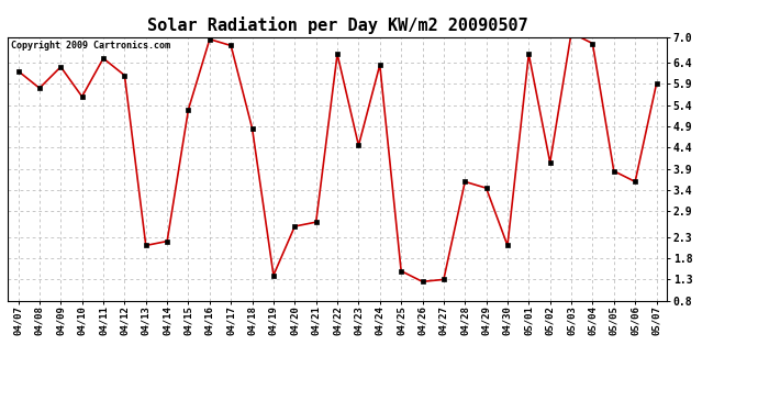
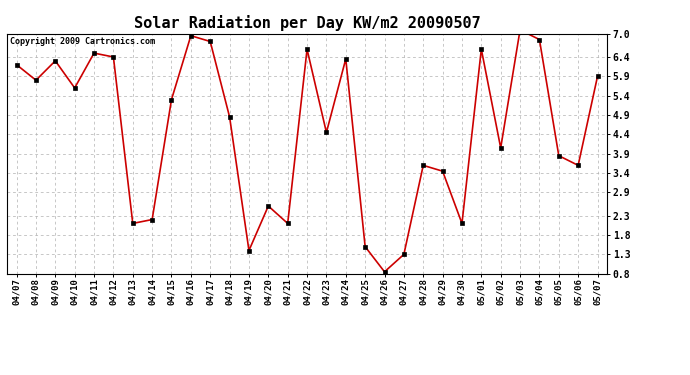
04/12: 6.10 -> 6.40
04/21: 2.65 -> 2.10
04/26: 1.25 -> 0.85
